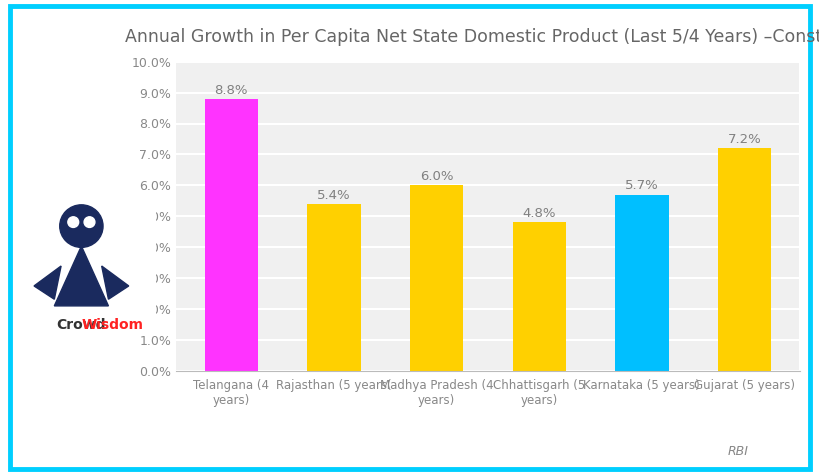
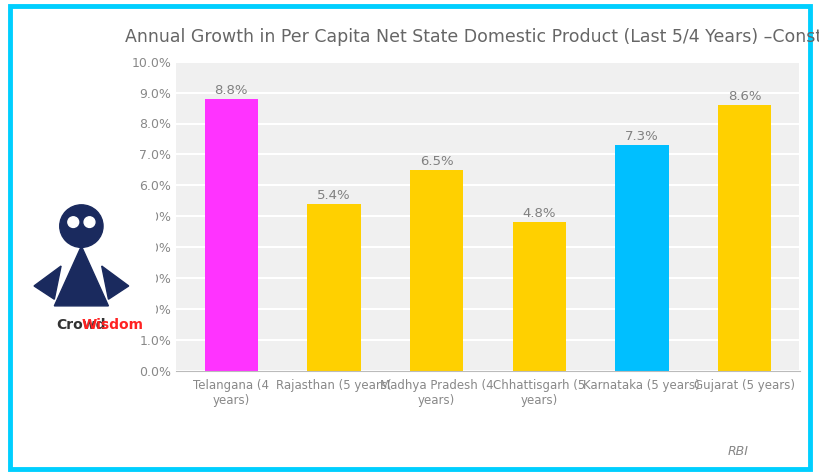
Madhya Pradesh (4 years): 6.0% -> 6.5%
Karnataka (5 years): 5.7% -> 7.3%
Gujarat (5 years): 7.2% -> 8.6%
